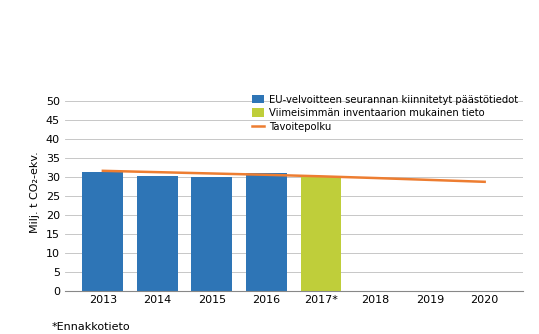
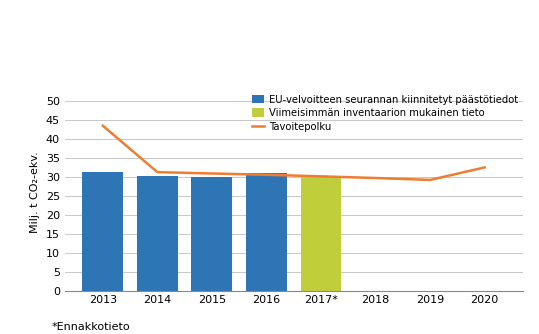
Tavoitepolku/2013: 31.6 -> 43.5
Tavoitepolku/2020: 28.7 -> 32.5
